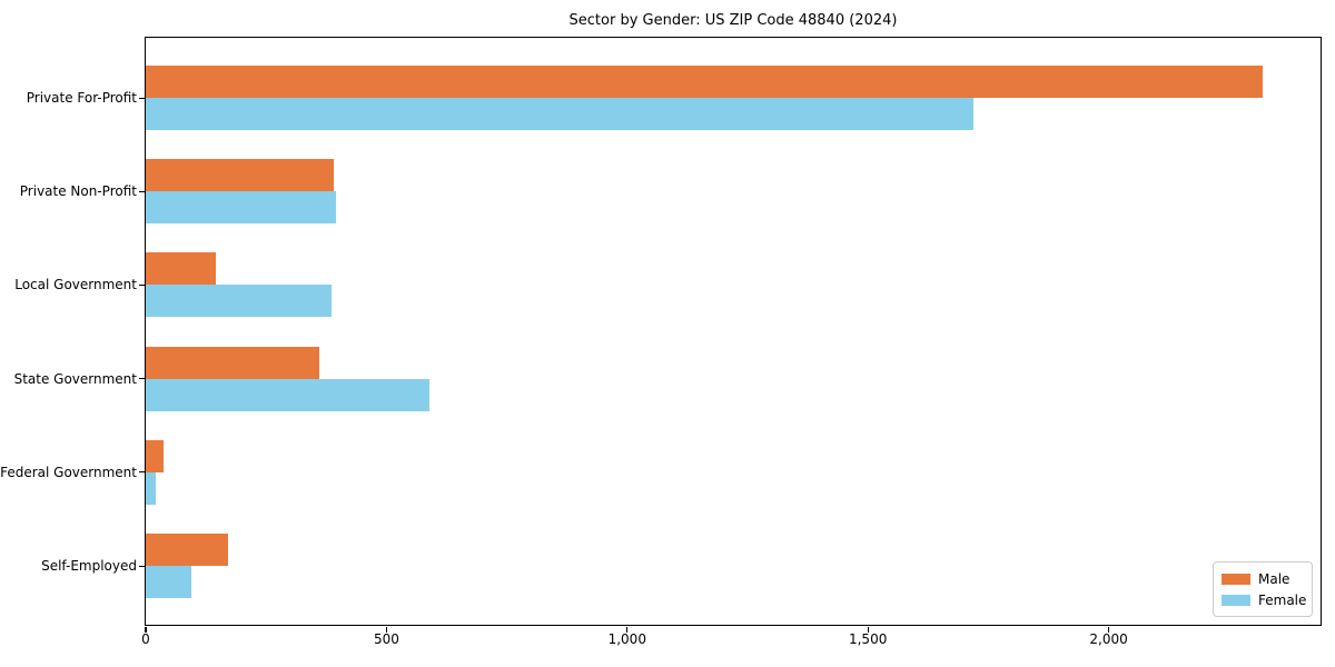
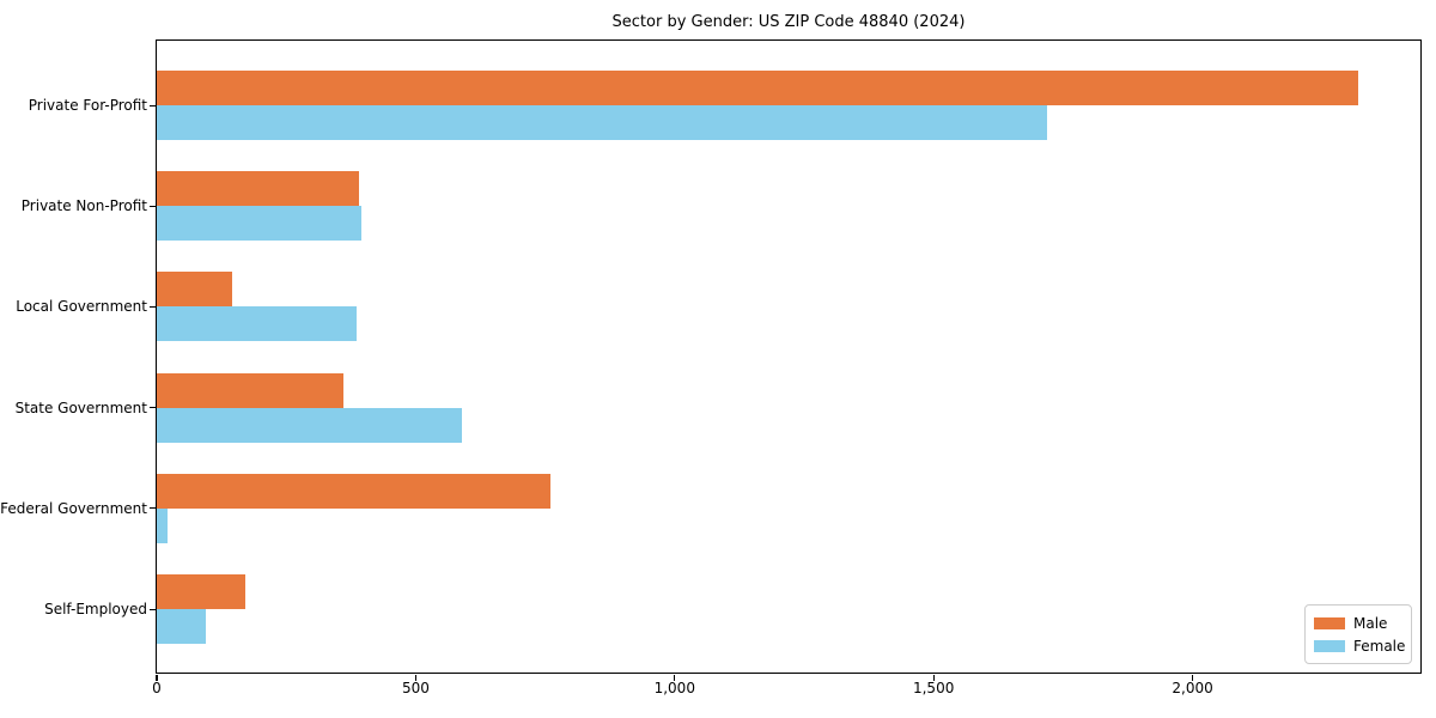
Male/Federal Government: 40 -> 760
